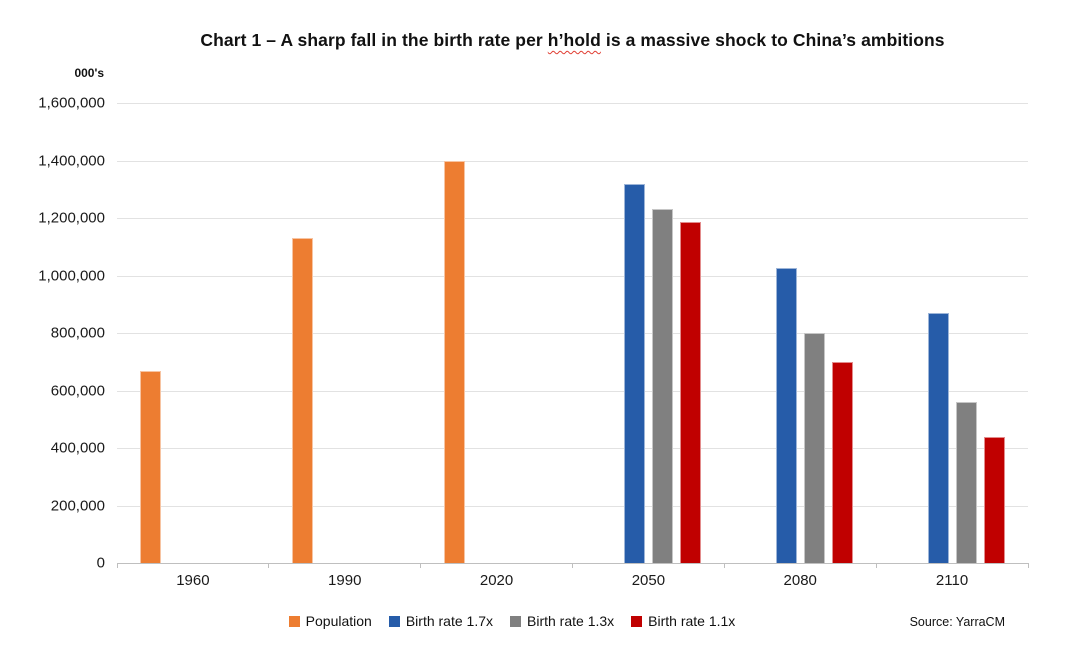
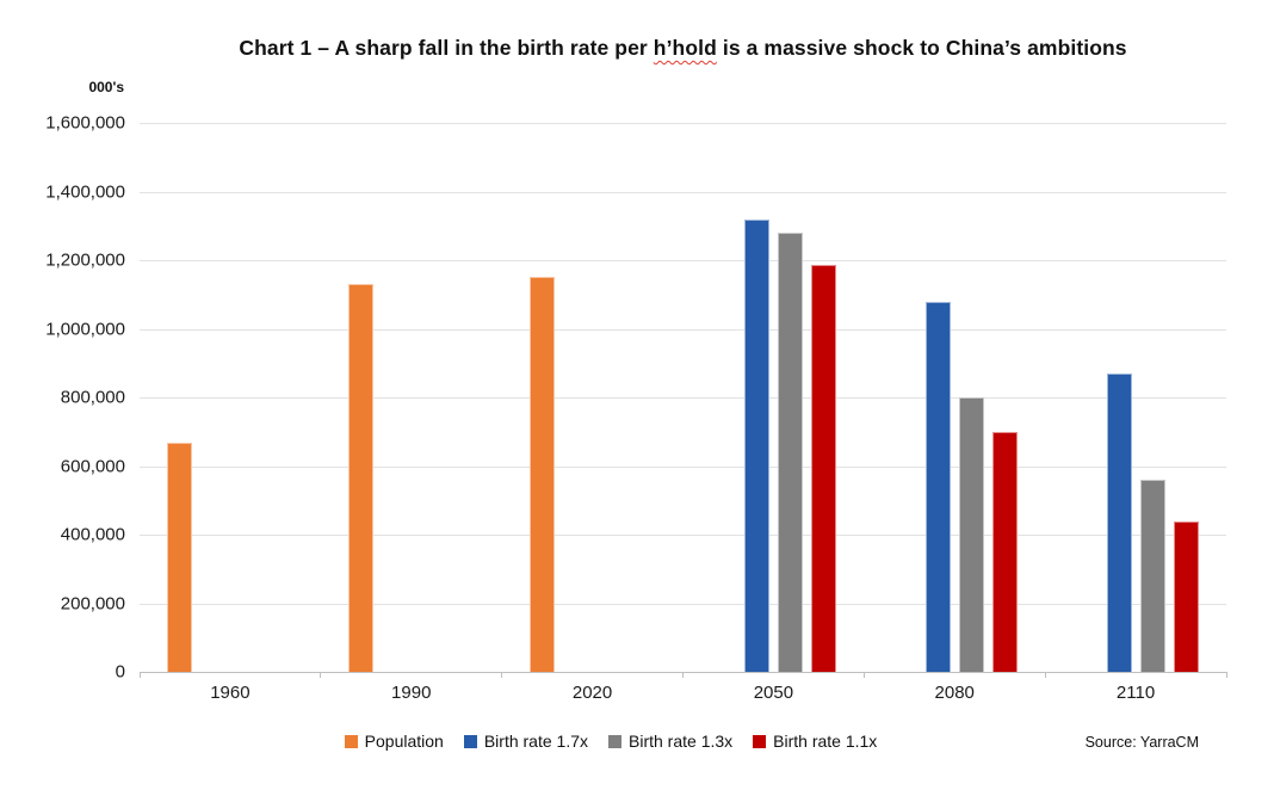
Population/2020: 1400000 -> 1150000
Birth rate 1.3x/2050: 1230000 -> 1280000
Birth rate 1.7x/2080: 1020000 -> 1080000
